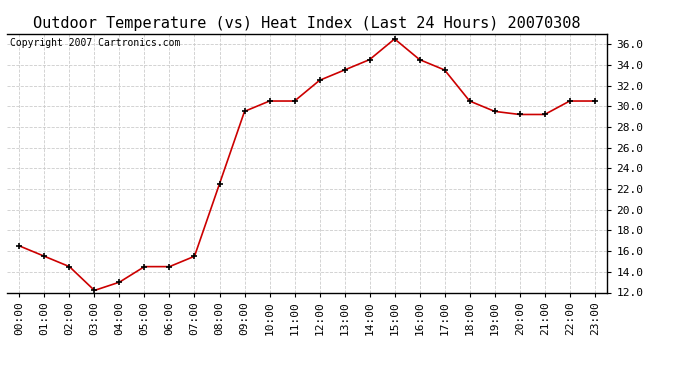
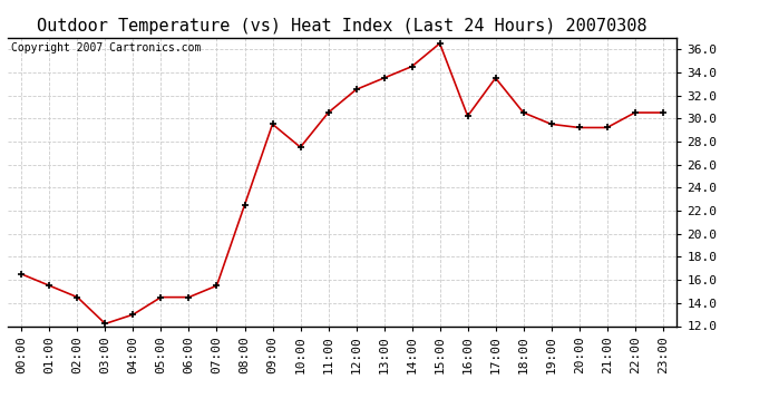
10:00: 30.5 -> 27.5
16:00: 34.5 -> 30.2
